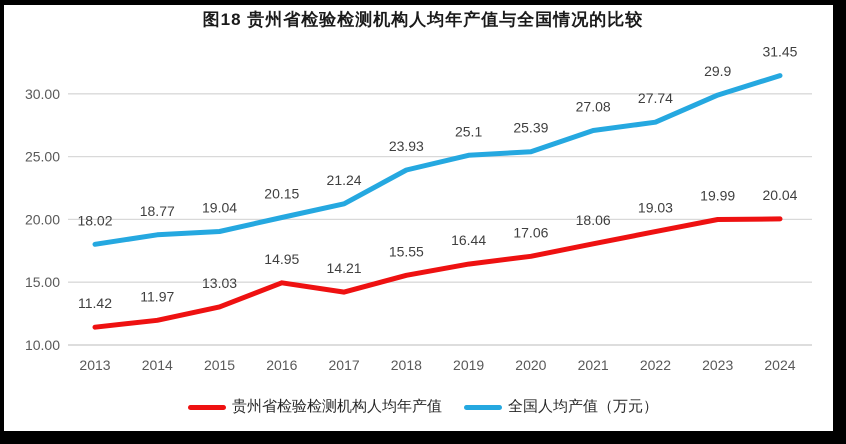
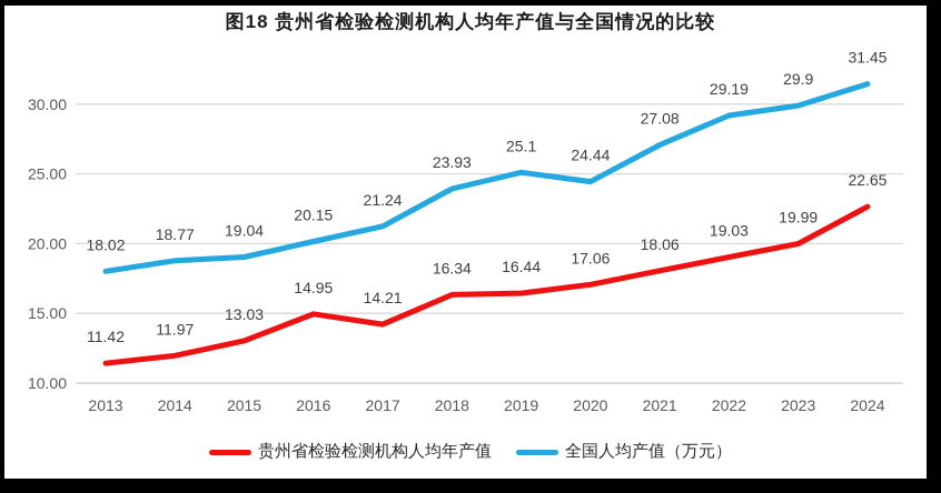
贵州省检验检测机构人均年产值/2018: 15.55 -> 16.34
全国人均产值（万元）/2020: 25.39 -> 24.44
全国人均产值（万元）/2022: 27.74 -> 29.19
贵州省检验检测机构人均年产值/2024: 20.04 -> 22.65
